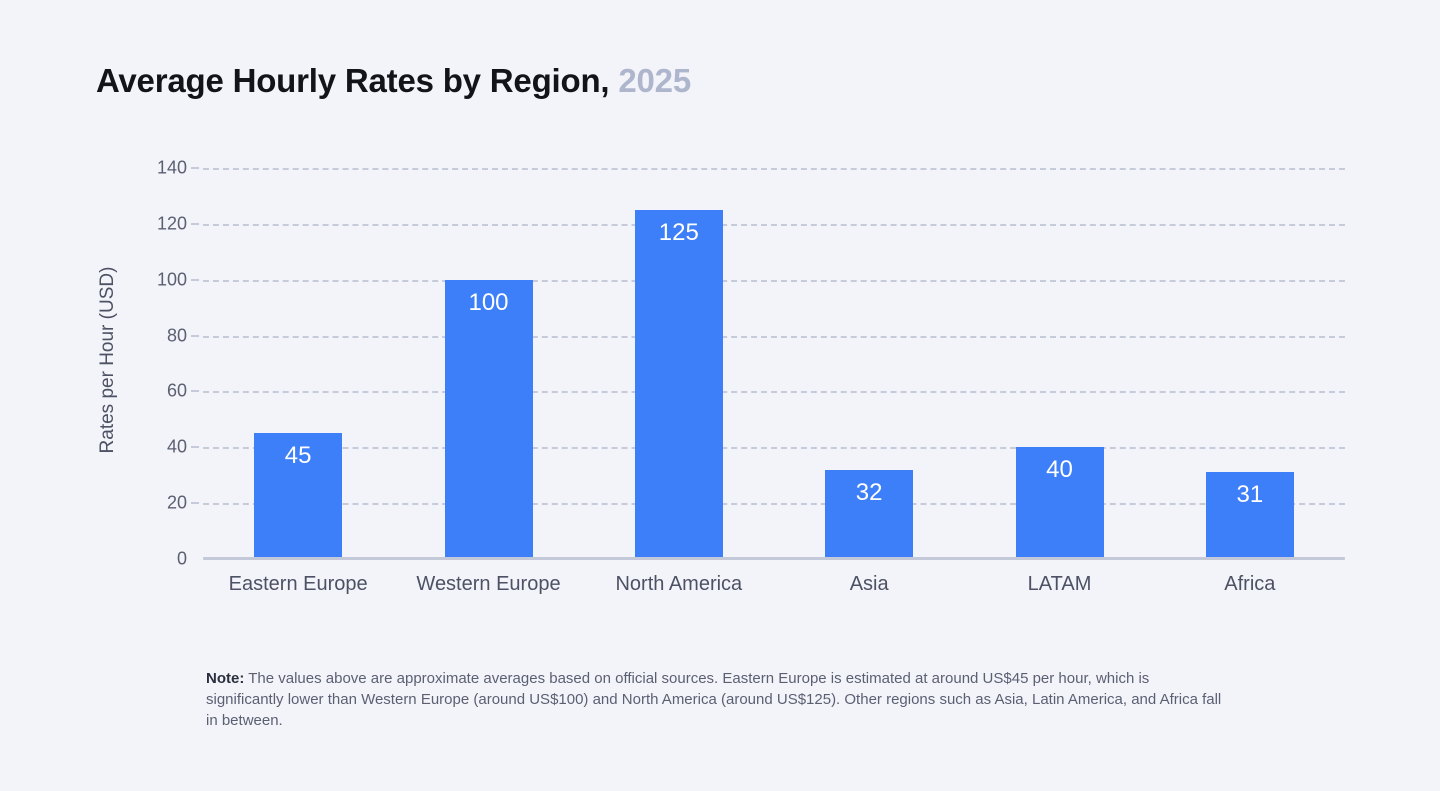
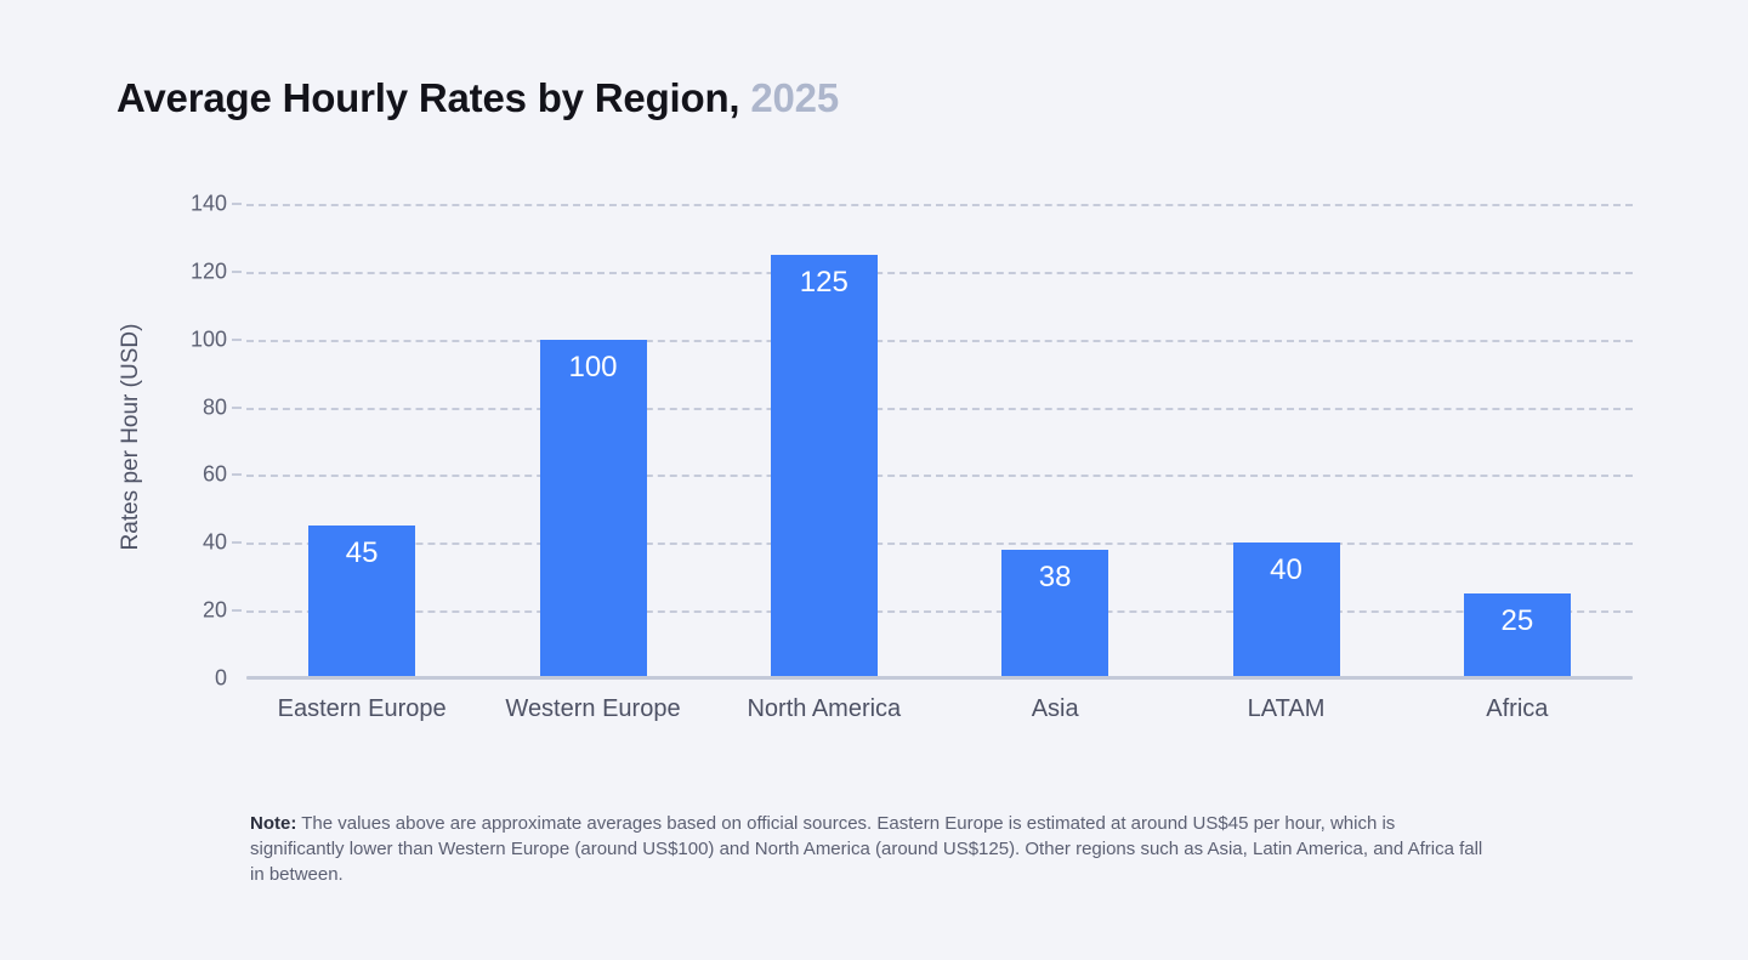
Asia: 32 -> 38
Africa: 31 -> 25
